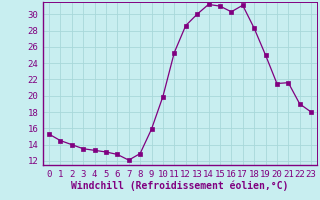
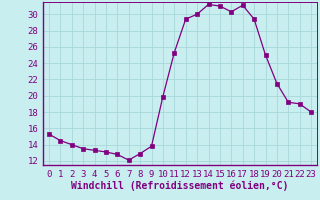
9: 15.9 -> 13.8
12: 28.6 -> 29.4
18: 28.3 -> 29.4
21: 21.6 -> 19.2
